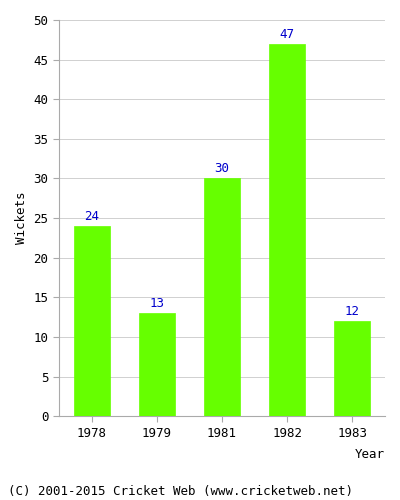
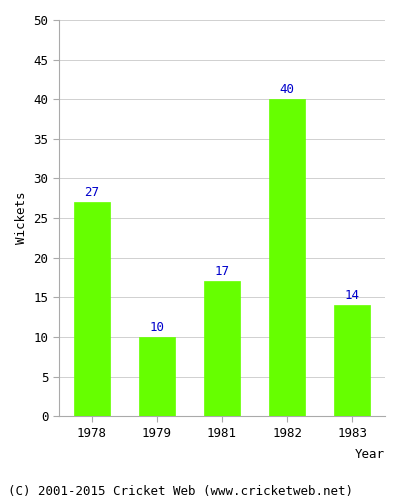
1978: 24 -> 27
1979: 13 -> 10
1981: 30 -> 17
1982: 47 -> 40
1983: 12 -> 14
